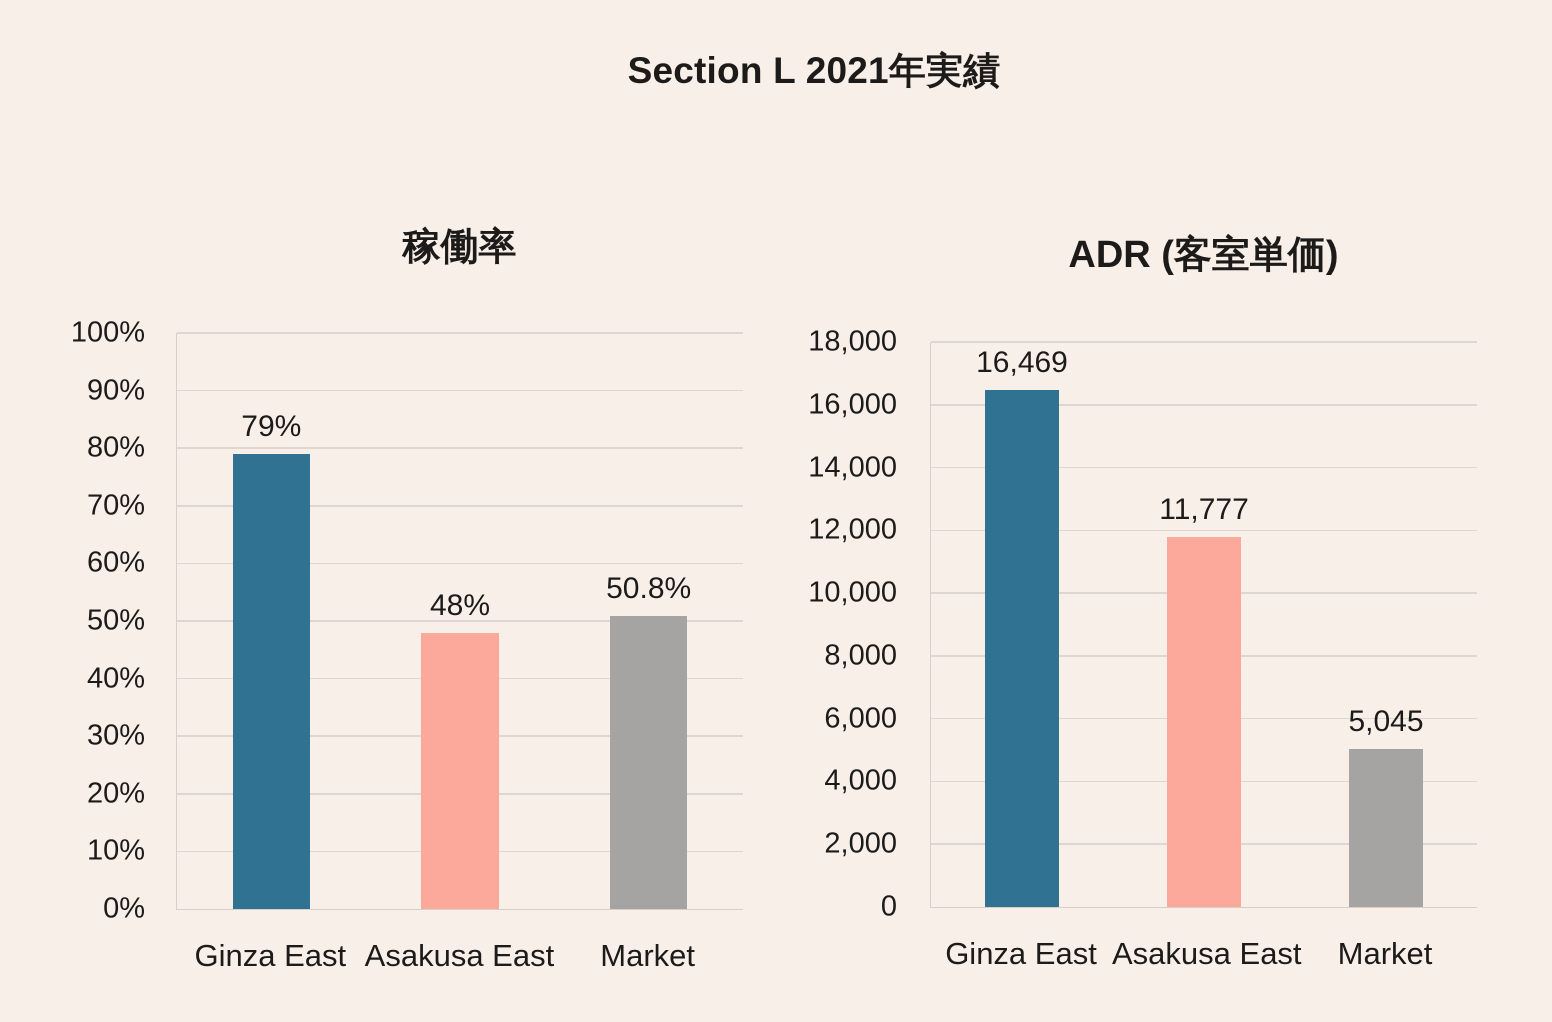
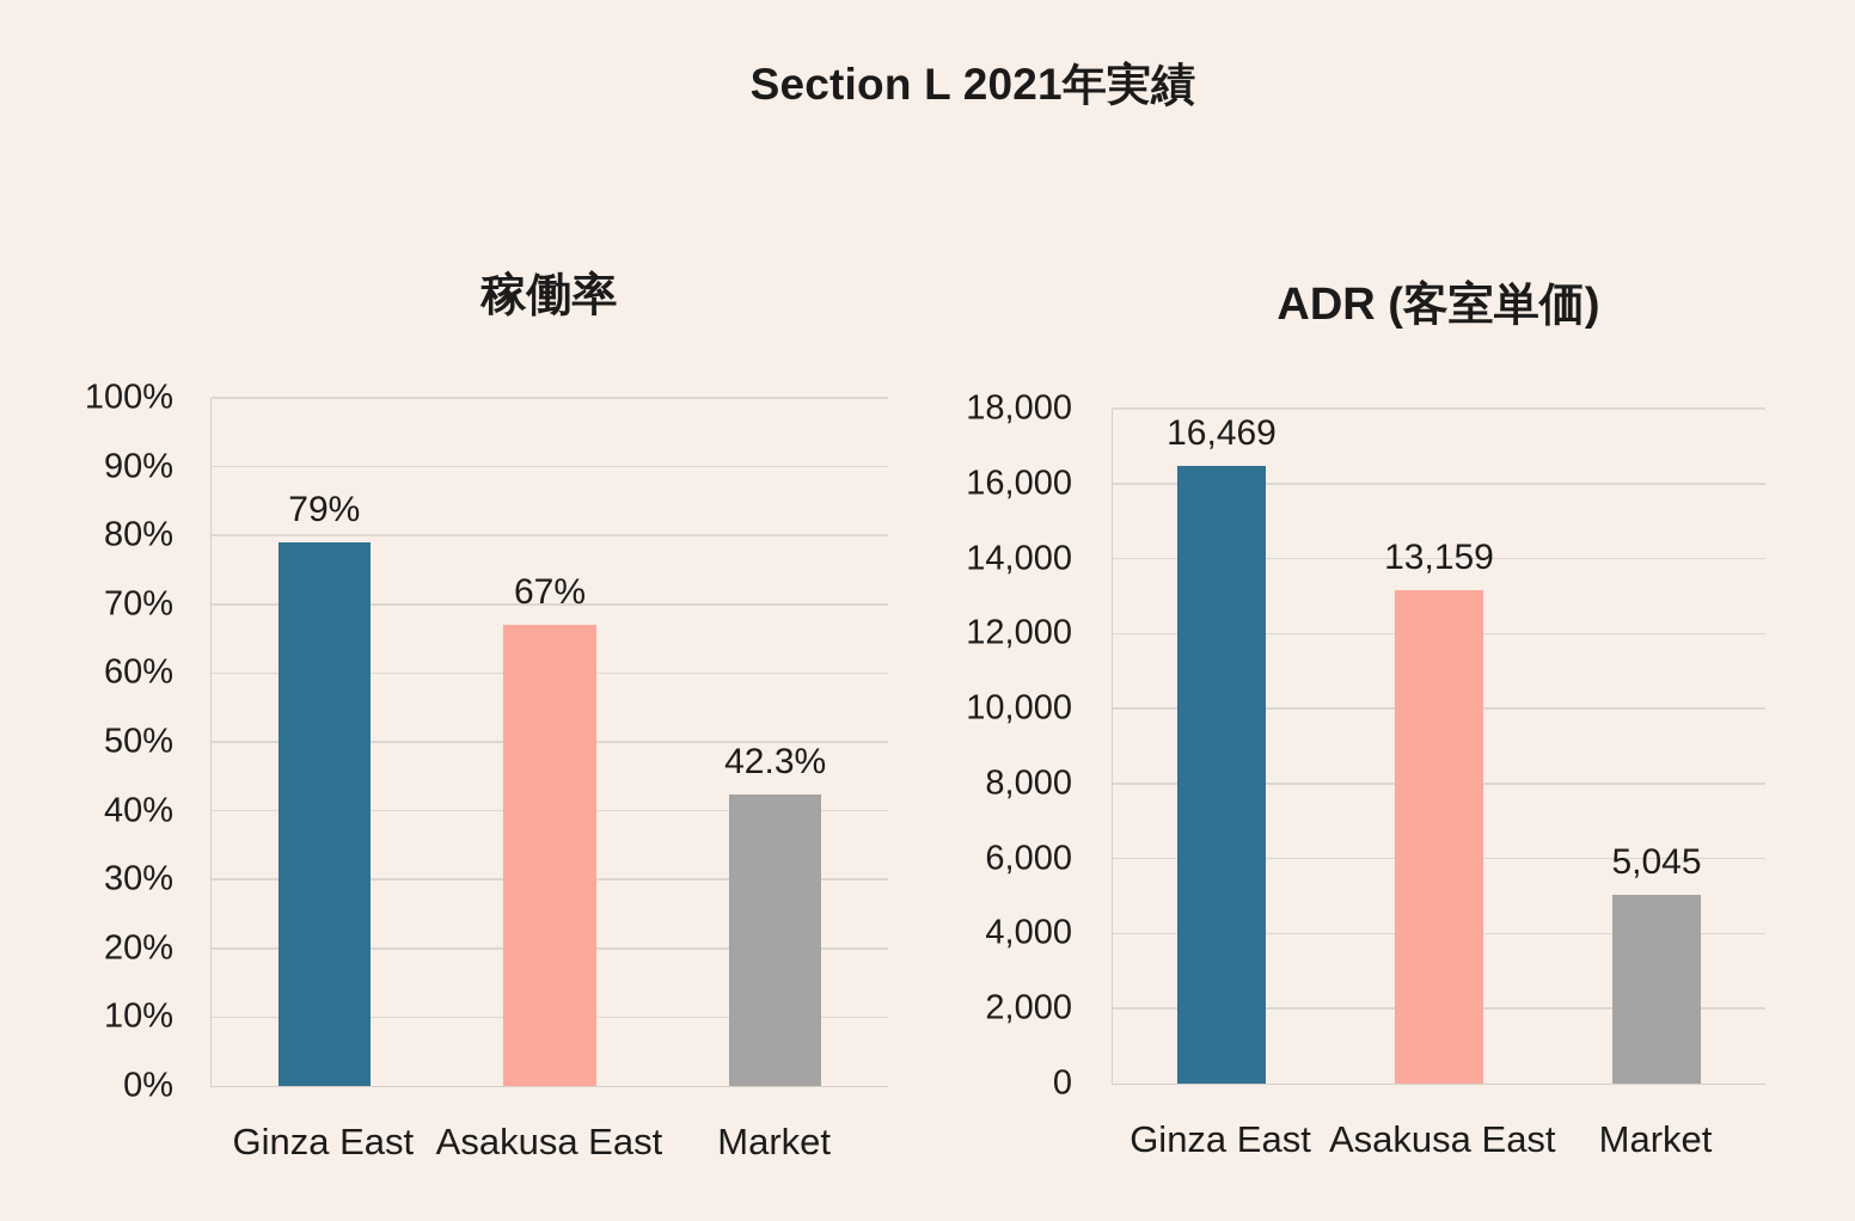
稼働率/Asakusa East: 48% -> 67%
稼働率/Market: 50.8% -> 42.3%
ADR (客室単価)/Asakusa East: 11,777 -> 13,159
